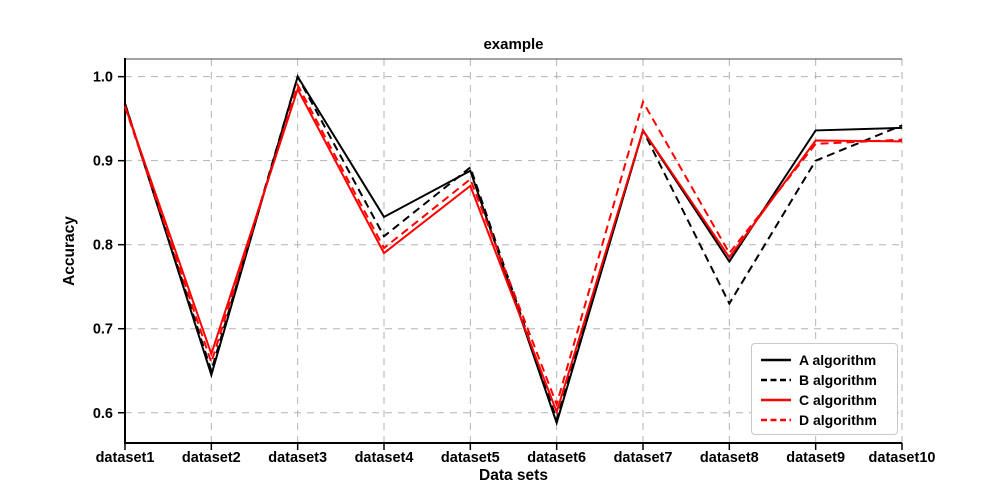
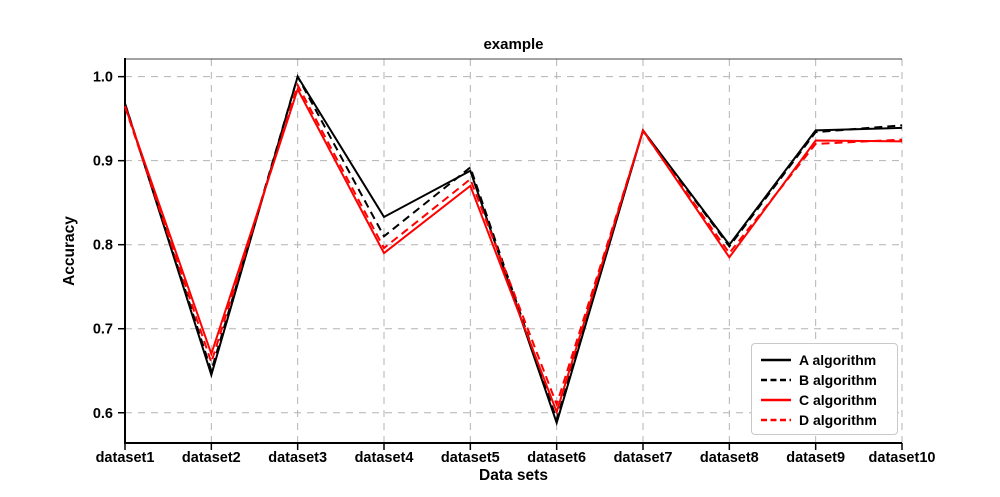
D algorithm/dataset7: 0.97 -> 0.94
A algorithm/dataset8: 0.78 -> 0.80
B algorithm/dataset8: 0.73 -> 0.80
B algorithm/dataset9: 0.90 -> 0.93
